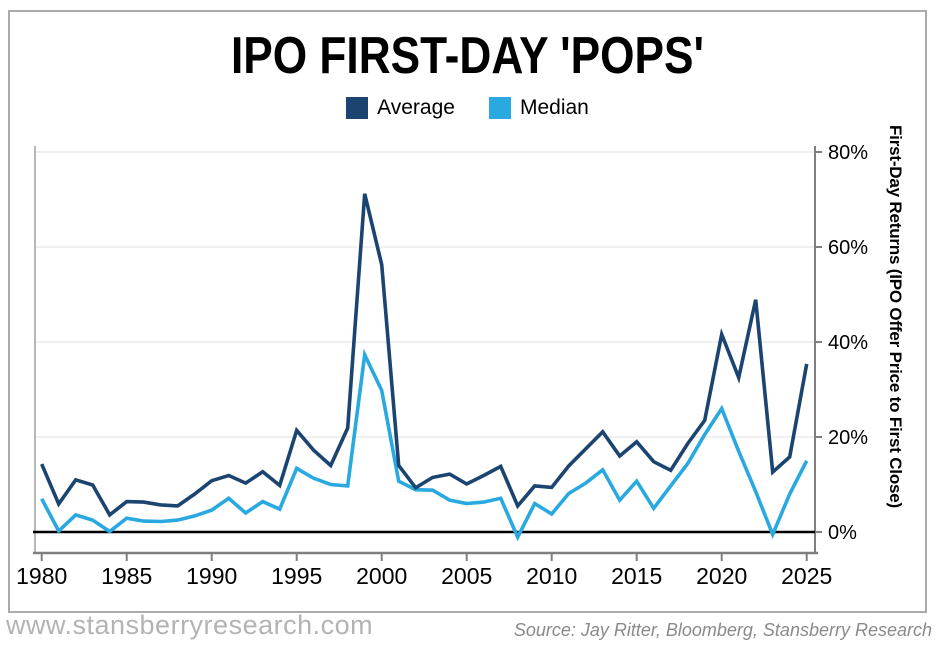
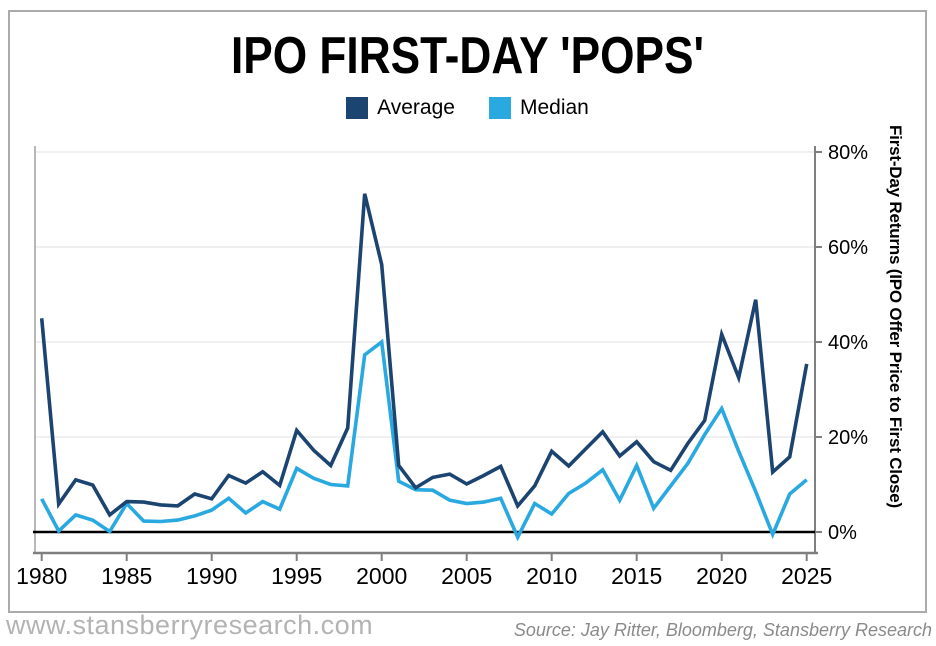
Average/1980: 14% -> 45%
Median/1985: 3% -> 6%
Average/1990: 11% -> 7%
Median/2000: 30% -> 40%
Average/2010: 9% -> 17%
Median/2015: 11% -> 14%
Median/2025: 15% -> 11%
